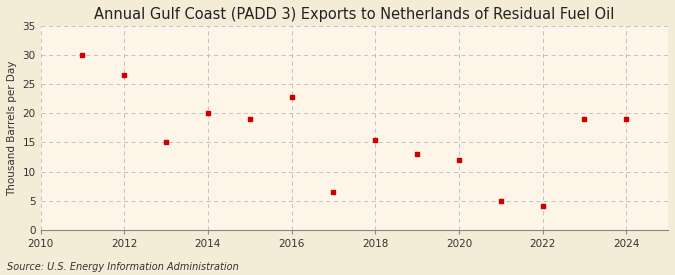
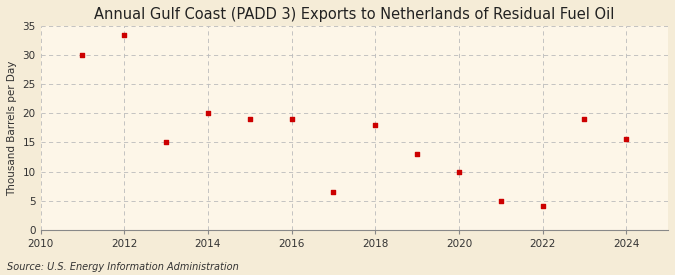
2012: 26.6 -> 33.5
2016: 22.8 -> 19.0
2018: 15.4 -> 18.0
2020: 12.0 -> 10.0
2024: 19.0 -> 15.5
